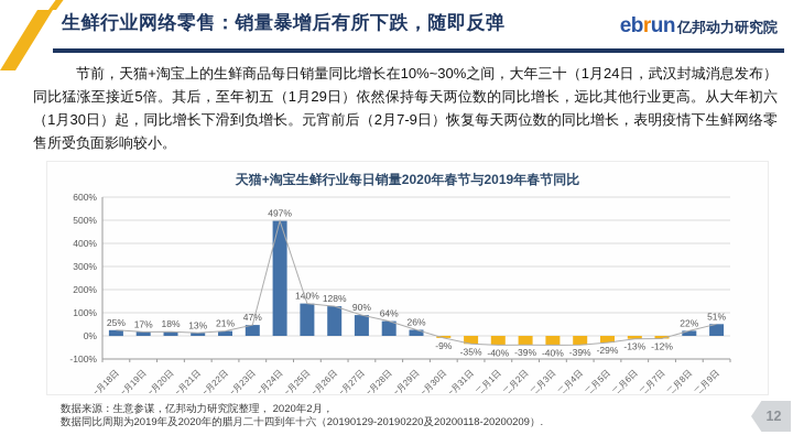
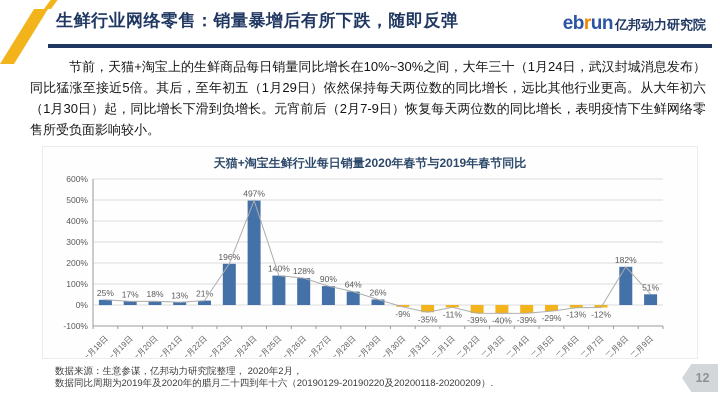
一月23日: 47% -> 196%
二月1日: -40% -> -11%
二月8日: 22% -> 182%
